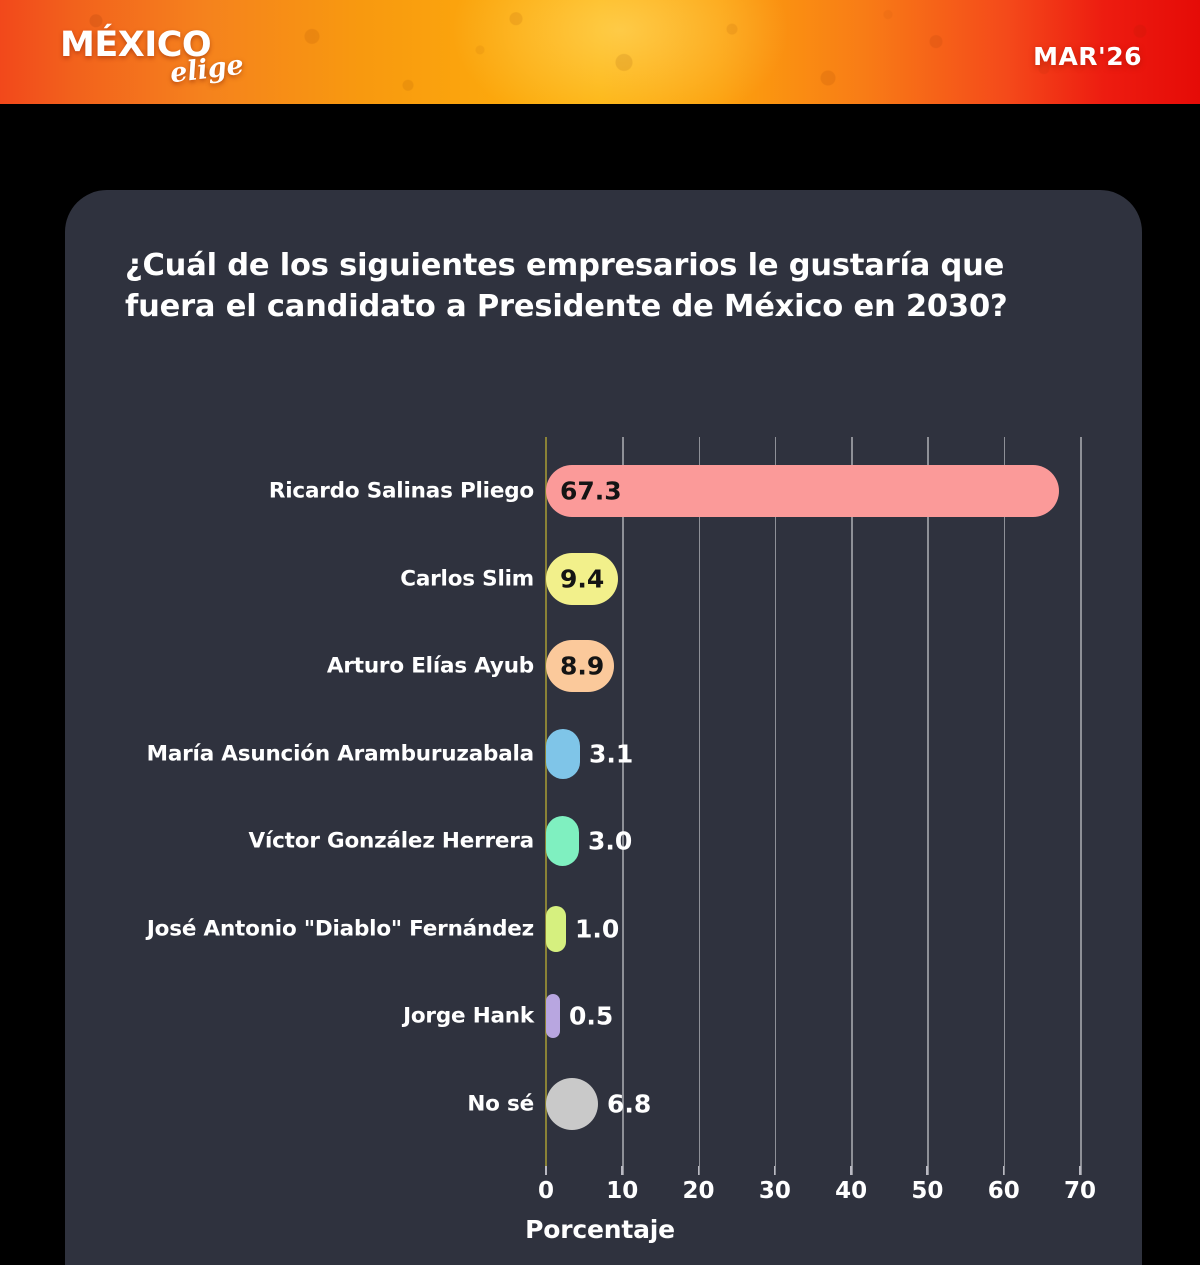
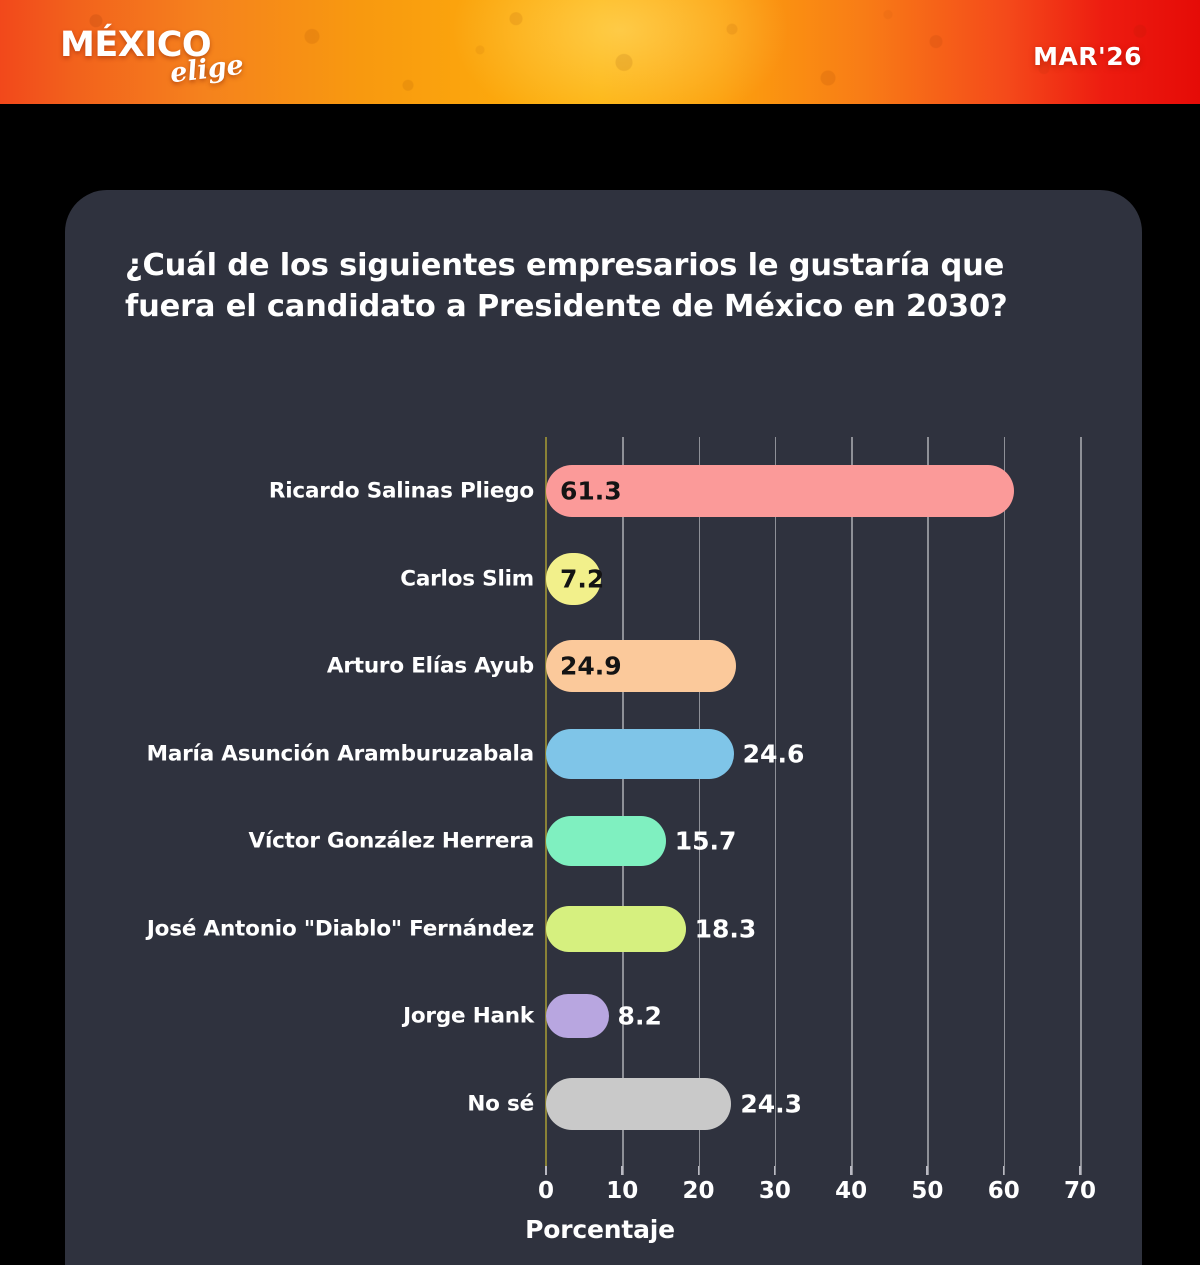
Ricardo Salinas Pliego: 67.3 -> 61.3
Carlos Slim: 9.4 -> 7.2
Arturo Elías Ayub: 8.9 -> 24.9
María Asunción Aramburuzabala: 3.1 -> 24.6
Víctor González Herrera: 3.0 -> 15.7
José Antonio "Diablo" Fernández: 1.0 -> 18.3
Jorge Hank: 0.5 -> 8.2
No sé: 6.8 -> 24.3
